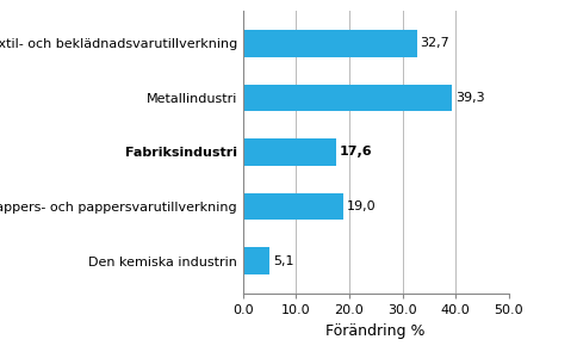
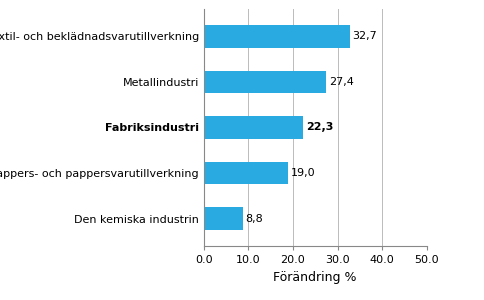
Metallindustri: 39,3 -> 27,4
Fabriksindustri: 17,6 -> 22,3
Den kemiska industrin: 5,1 -> 8,8
